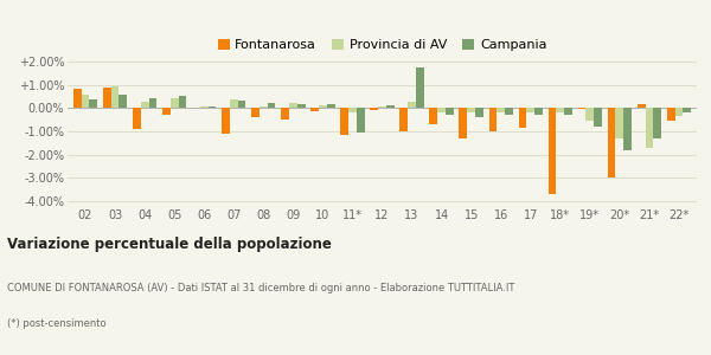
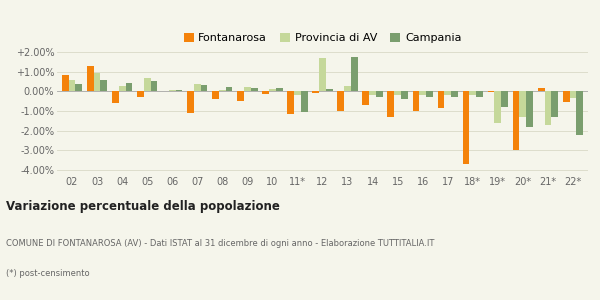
Fontanarosa/03: 0.9% -> 1.3%
Fontanarosa/04: -0.9% -> -0.6%
Provincia di AV/05: 0.4% -> 0.7%
Provincia di AV/12: 0.1% -> 1.7%
Provincia di AV/19*: -0.5% -> -1.6%
Campania/22*: -0.2% -> -2.2%
